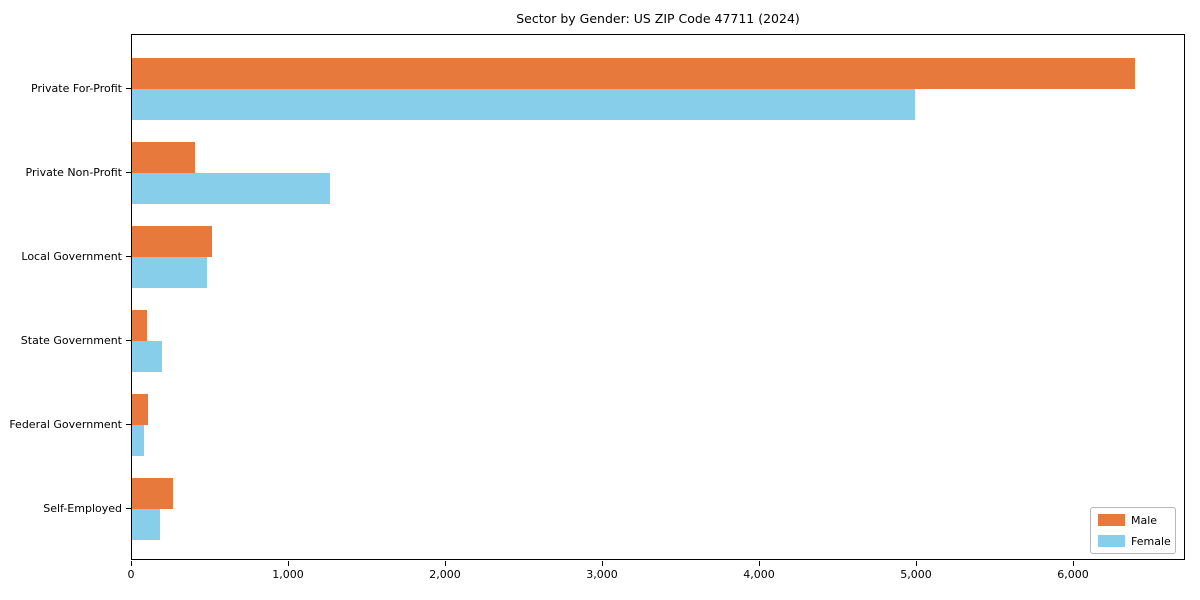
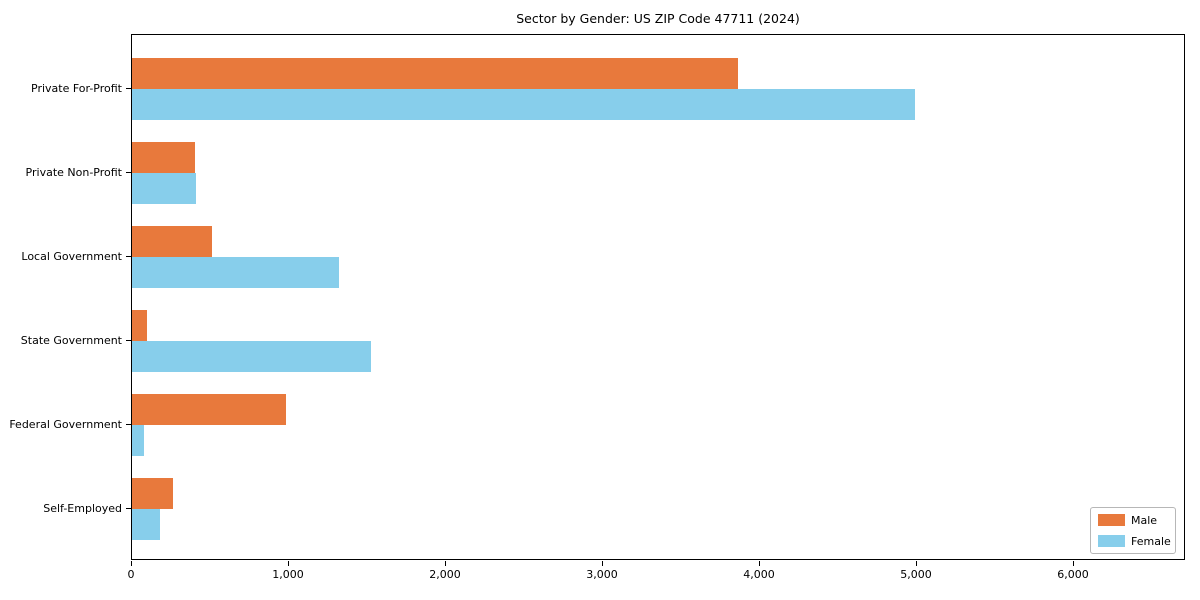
Male/Private For-Profit: 6390 -> 3860
Female/Private Non-Profit: 1260 -> 410
Female/Local Government: 480 -> 1320
Female/State Government: 190 -> 1520
Male/Federal Government: 100 -> 980
